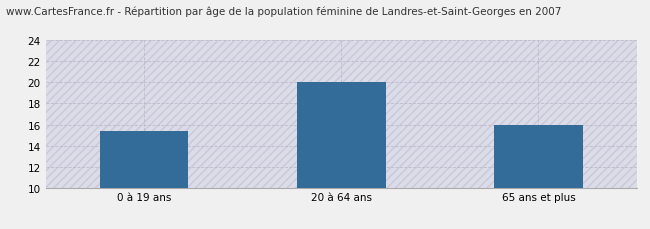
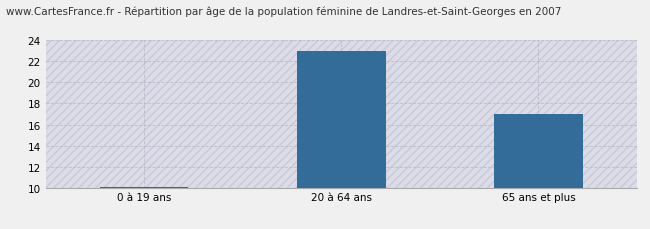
0 à 19 ans: 15.4 -> 10.1
20 à 64 ans: 20.0 -> 23.0
65 ans et plus: 16.0 -> 17.0
